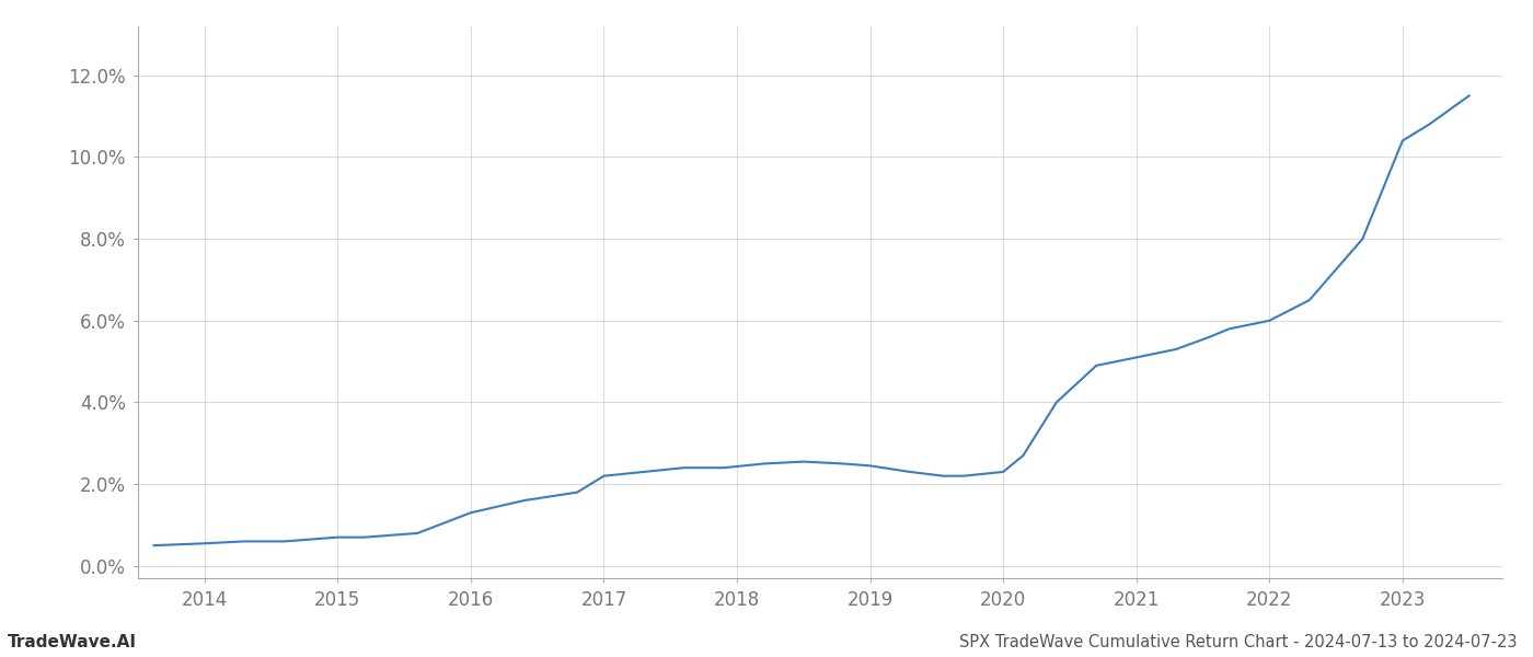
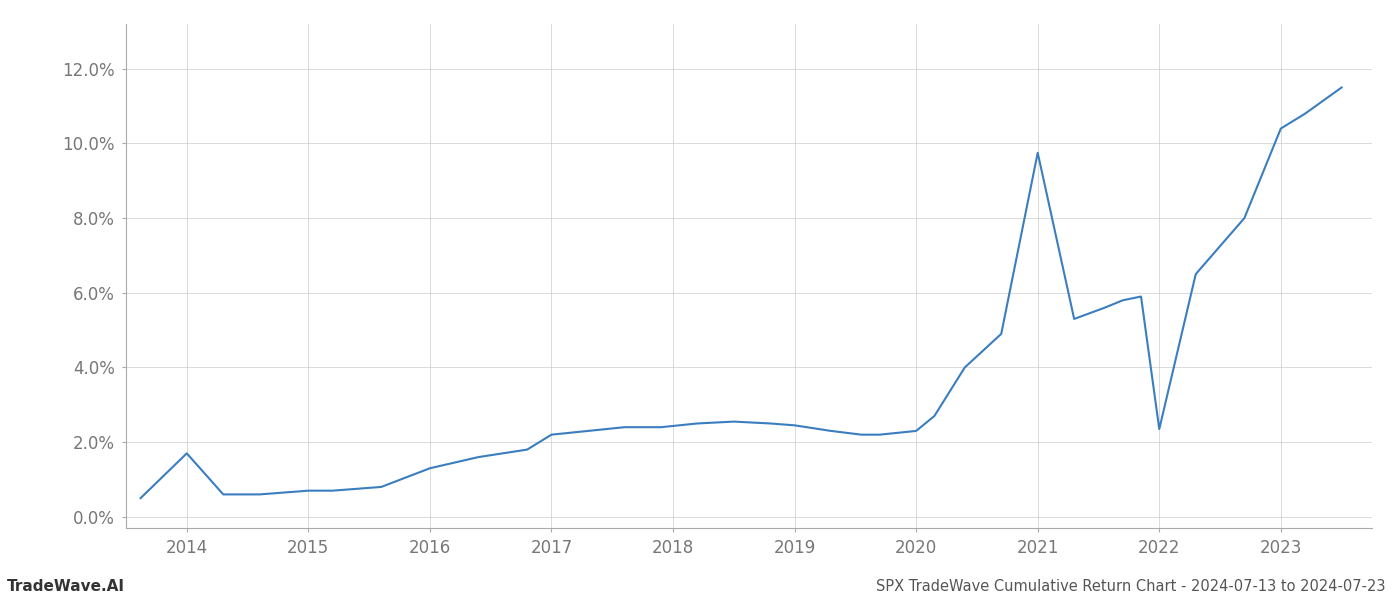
2014: 0.55% -> 1.70%
2021: 5.10% -> 9.75%
2022: 6.00% -> 2.35%
